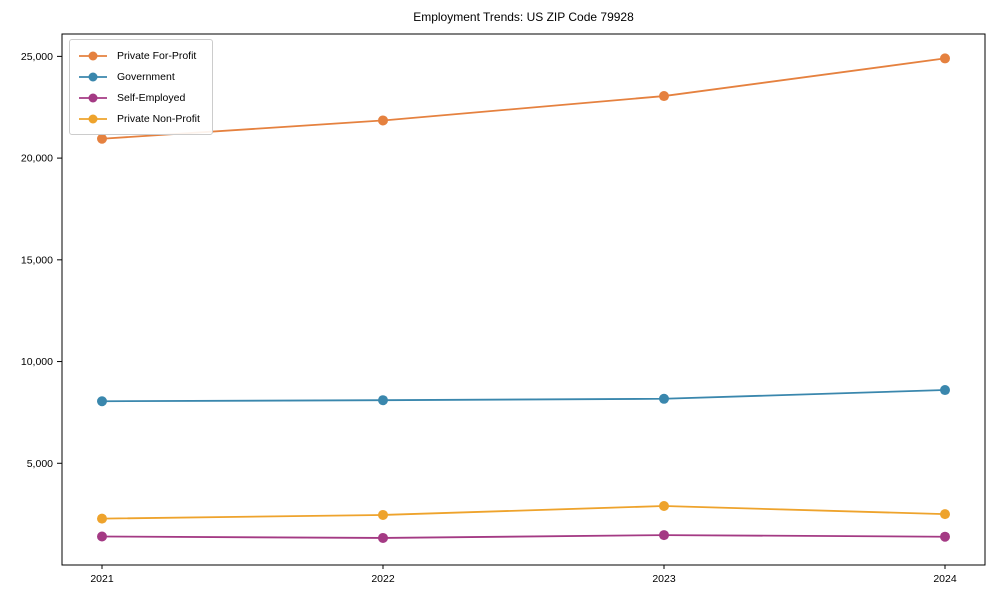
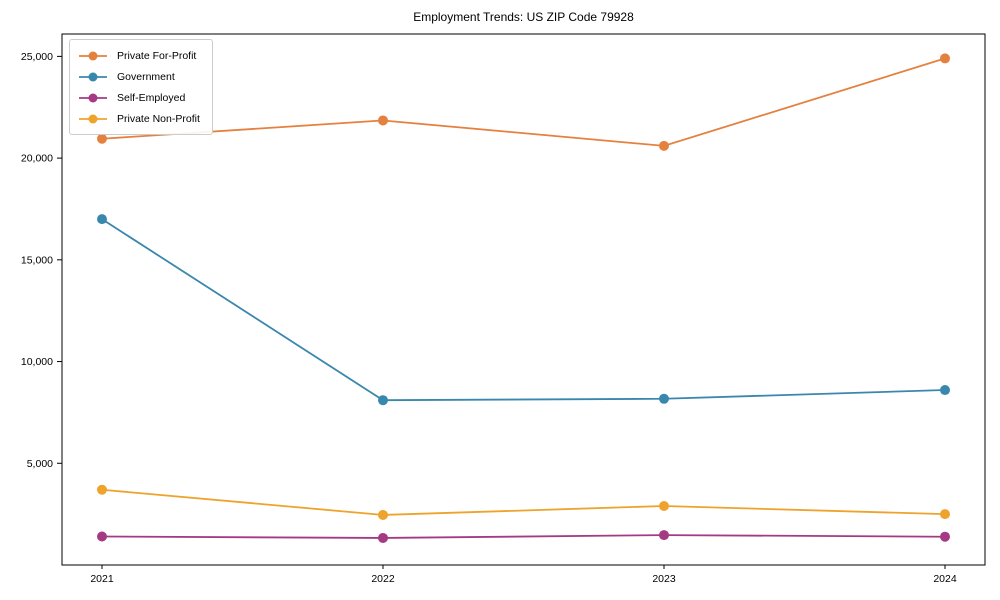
Government/2021: 8000 -> 17000
Private Non-Profit/2021: 2300 -> 3700
Private For-Profit/2023: 23000 -> 20600
